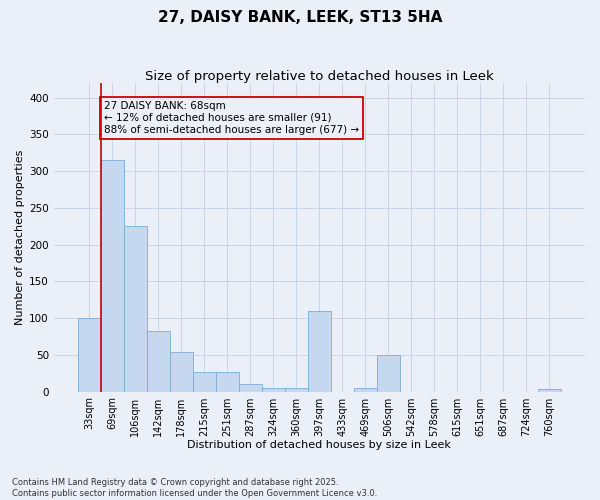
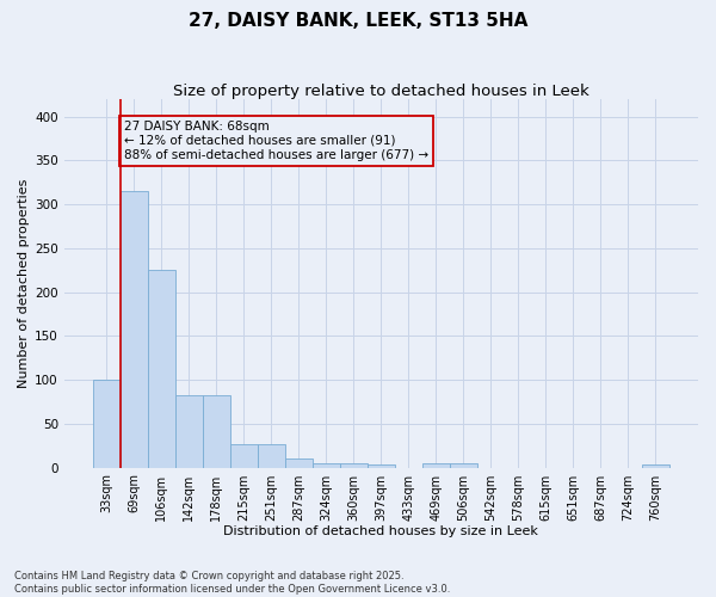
178sqm: 54 -> 82
397sqm: 110 -> 3
506sqm: 50 -> 5
